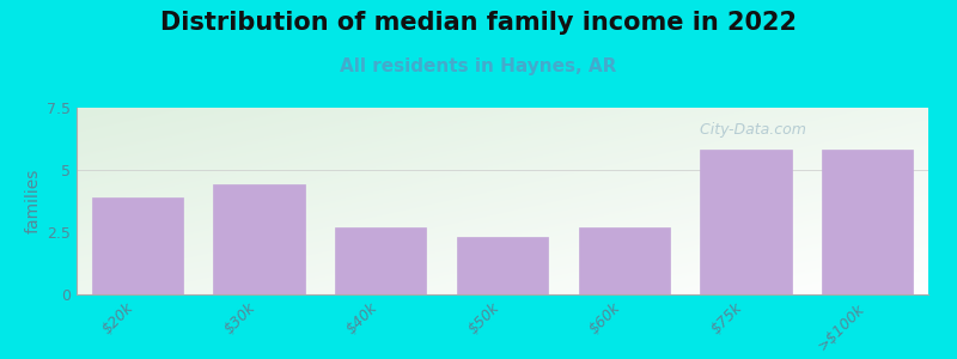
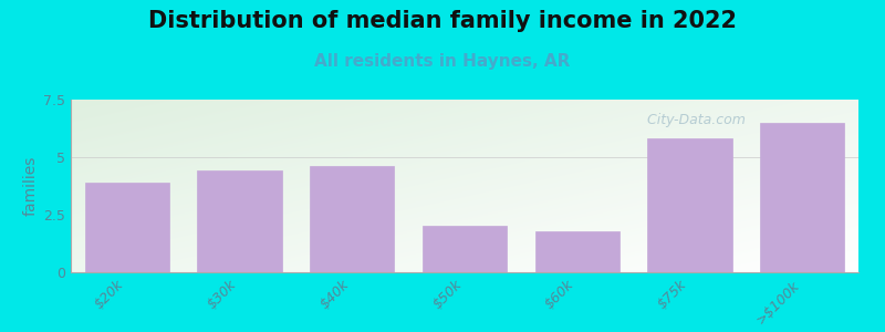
$40k: 2.7 -> 4.6
$50k: 2.3 -> 2.0
$60k: 2.7 -> 1.8
>$100k: 5.8 -> 6.5
